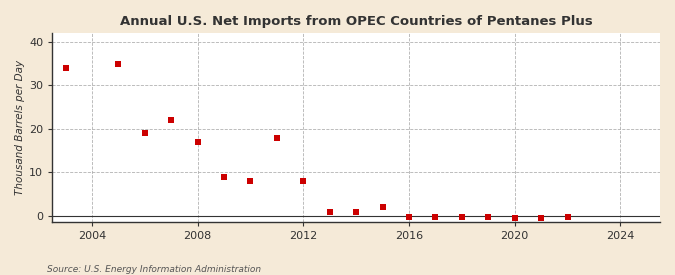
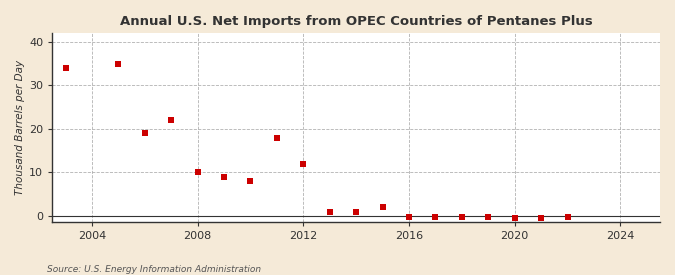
2008: 17.0 -> 10.0
2012: 8.0 -> 12.0
